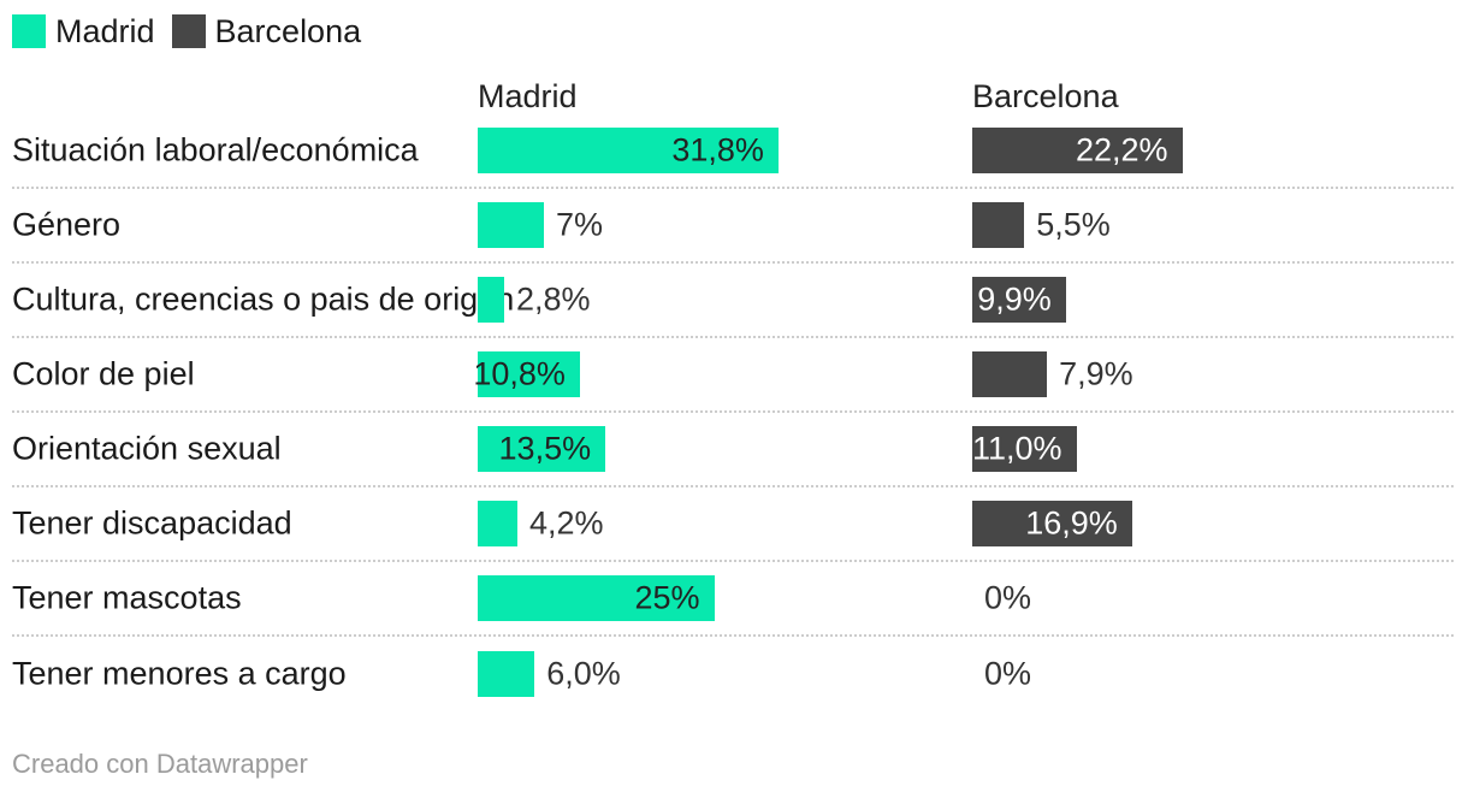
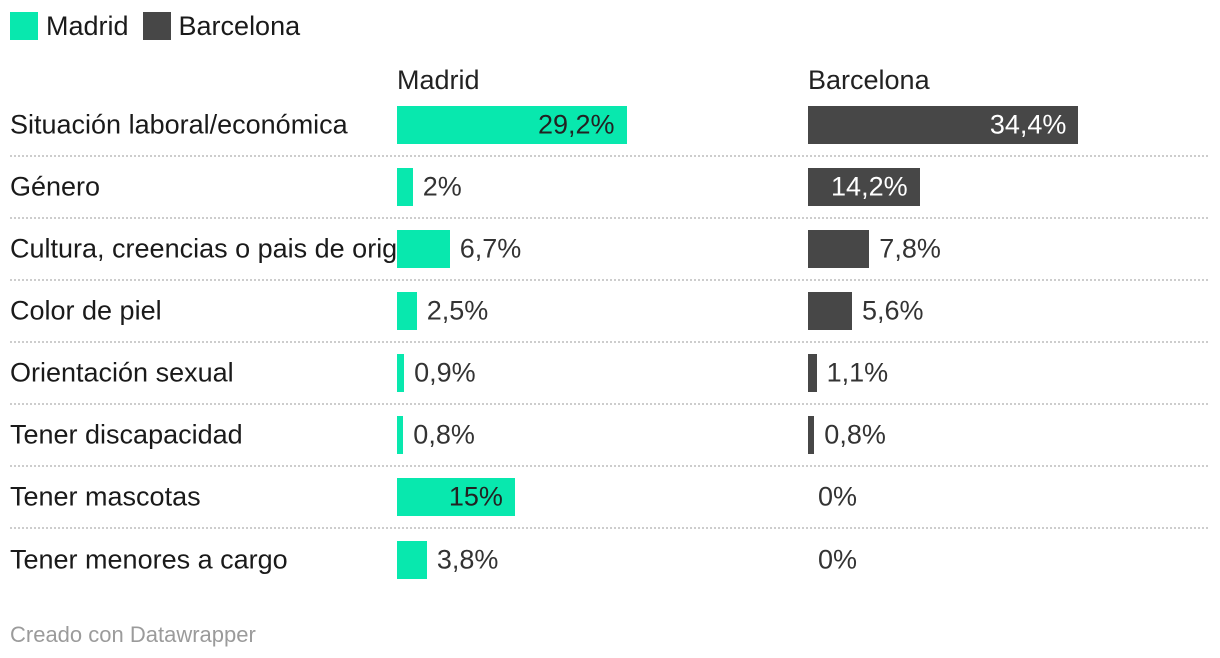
Madrid/Situación laboral/económica: 31,8% -> 29,2%
Barcelona/Situación laboral/económica: 22,2% -> 34,4%
Madrid/Género: 7% -> 2%
Barcelona/Género: 5,5% -> 14,2%
Madrid/Cultura, creencias o pais de origen: 2,8% -> 6,7%
Barcelona/Cultura, creencias o pais de origen: 9,9% -> 7,8%
Madrid/Color de piel: 10,8% -> 2,5%
Barcelona/Color de piel: 7,9% -> 5,6%
Madrid/Orientación sexual: 13,5% -> 0,9%
Barcelona/Orientación sexual: 11,0% -> 1,1%
Madrid/Tener discapacidad: 4,2% -> 0,8%
Barcelona/Tener discapacidad: 16,9% -> 0,8%
Madrid/Tener mascotas: 25% -> 15%
Madrid/Tener menores a cargo: 6,0% -> 3,8%
